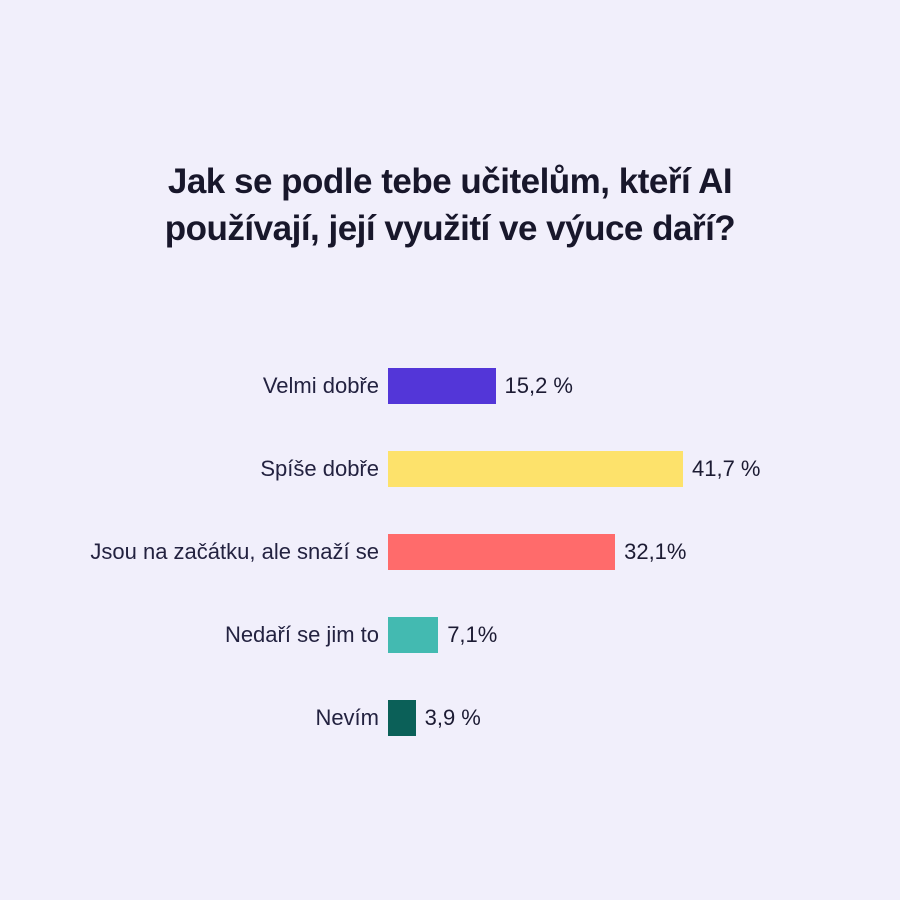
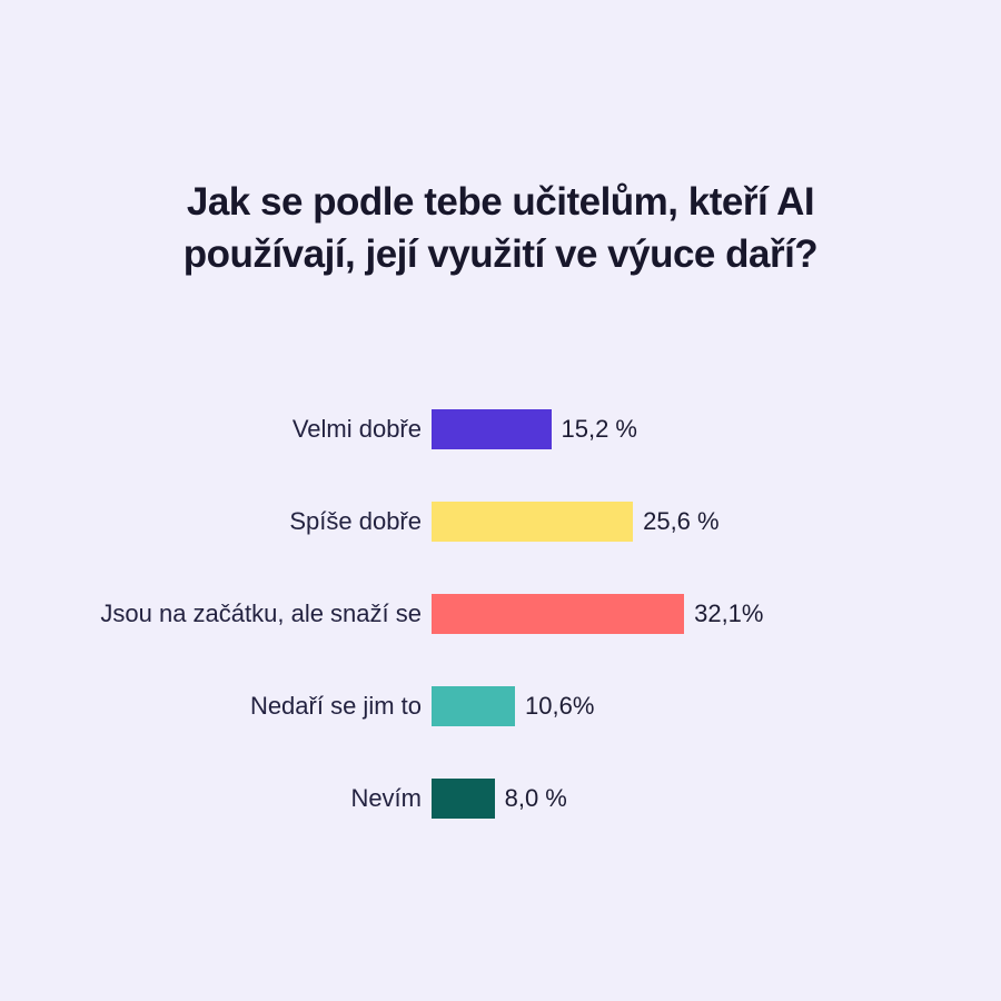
Spíše dobře: 41,7 -> 25,6
Nedaří se jim to: 7,1% -> 10,6%
Nevím: 3,9 -> 8,0
